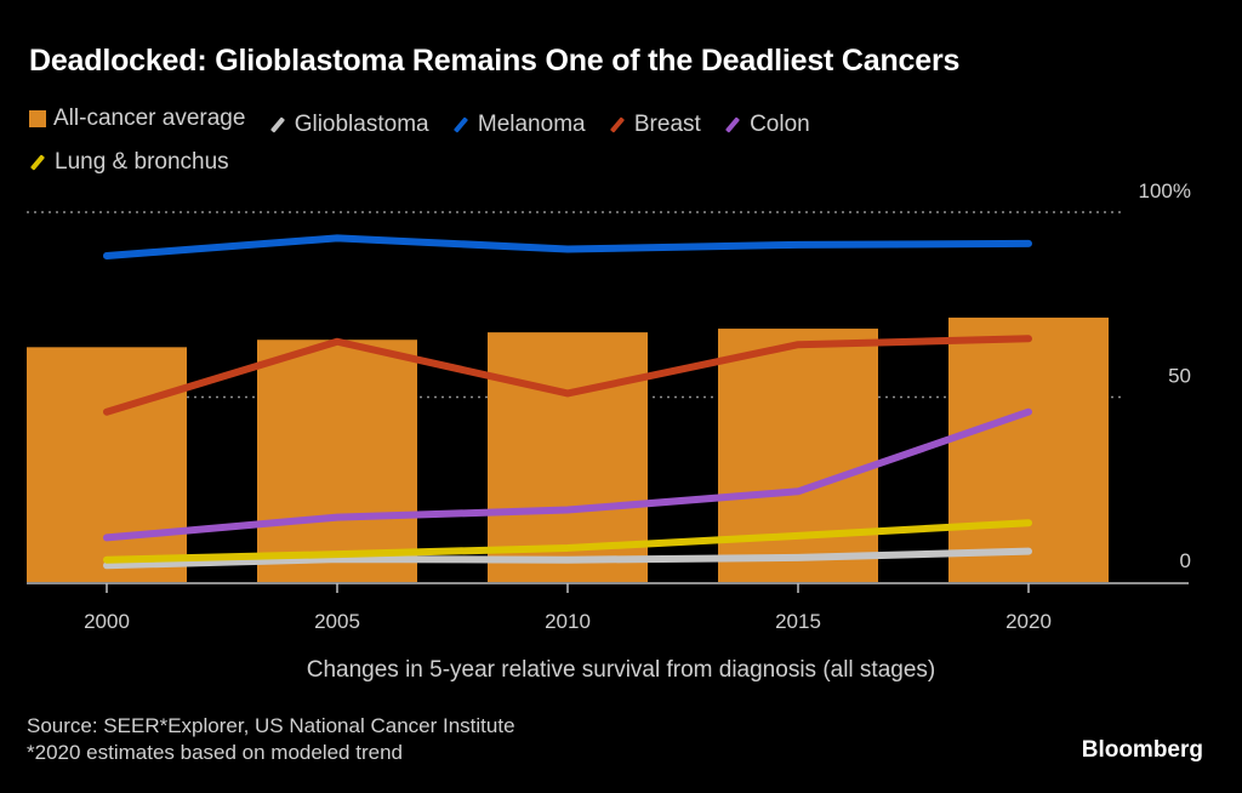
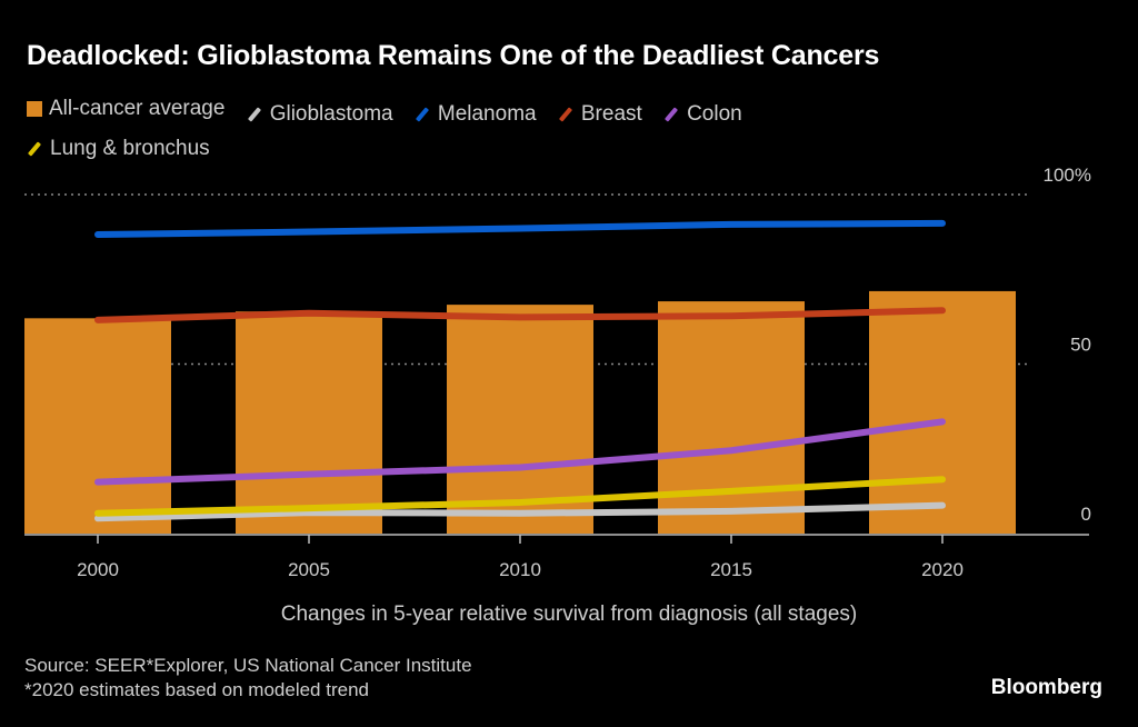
Breast/2000: 46% -> 63%
Colon/2000: 12% -> 15%
Melanoma/2005: 93% -> 89%
Breast/2010: 51% -> 64%
Colon/2020: 46% -> 33%
